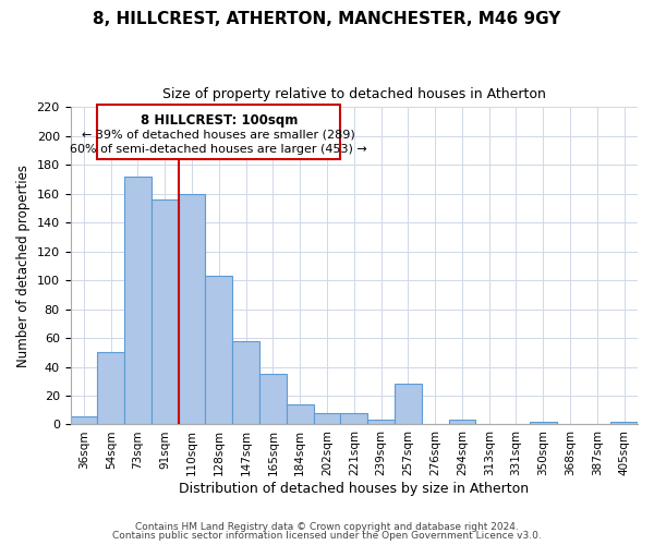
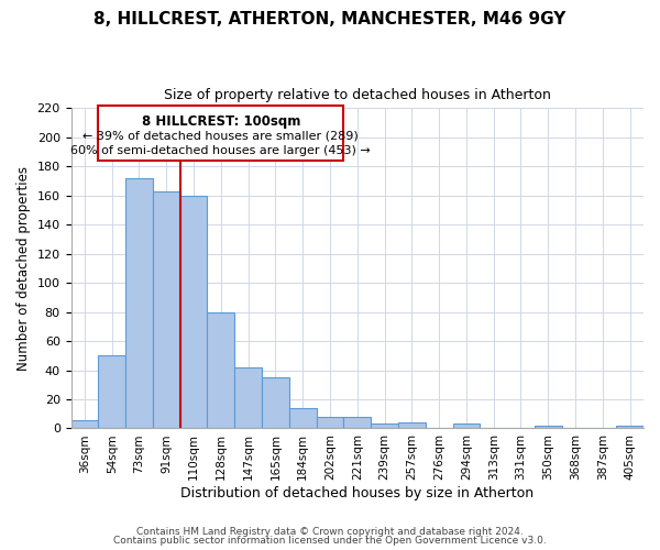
91sqm: 156 -> 163
128sqm: 103 -> 80
147sqm: 58 -> 42
257sqm: 28 -> 4
